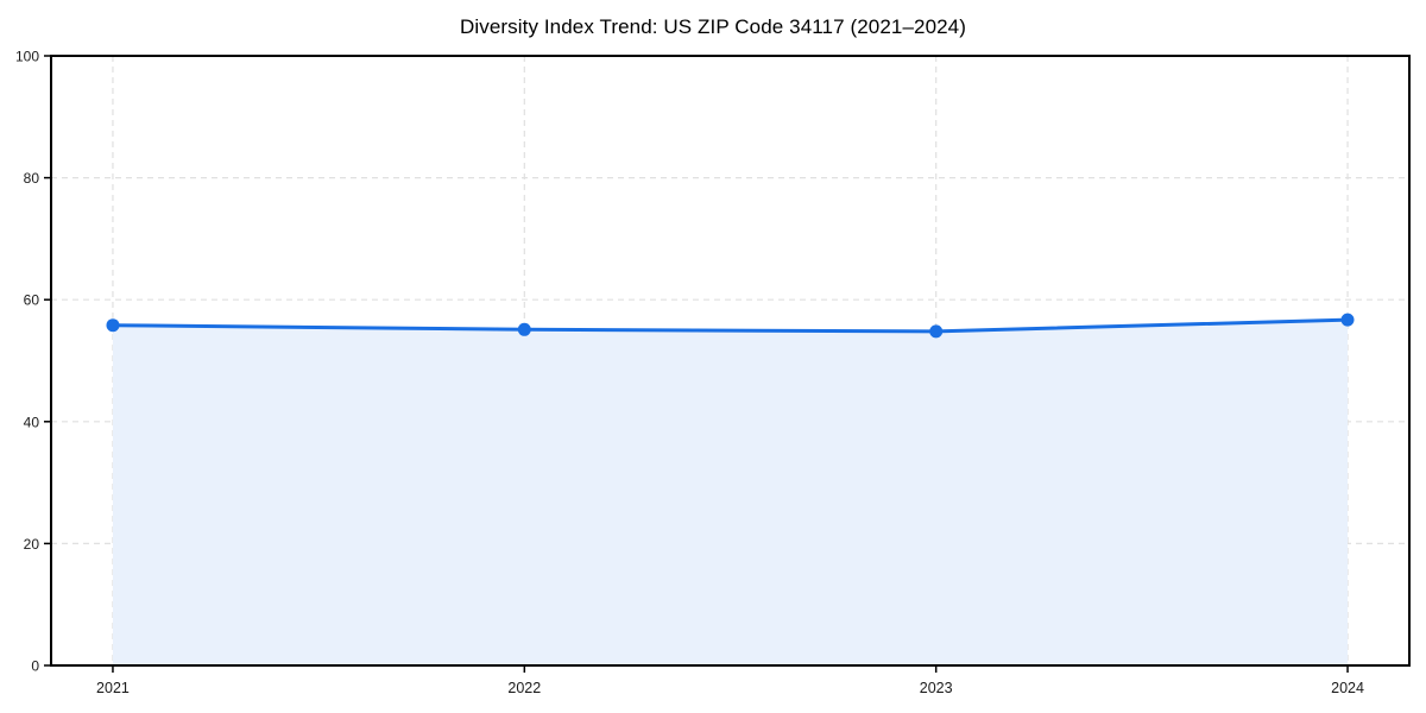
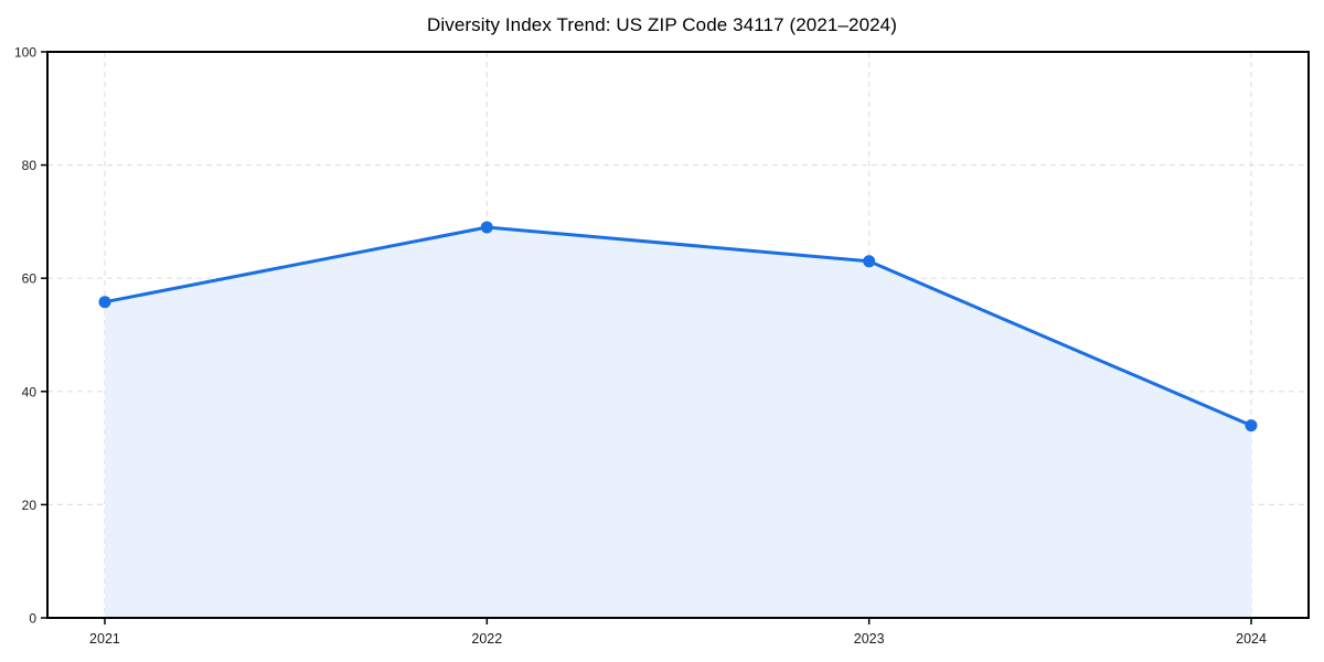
2022: 55 -> 69
2023: 55 -> 63
2024: 57 -> 34
